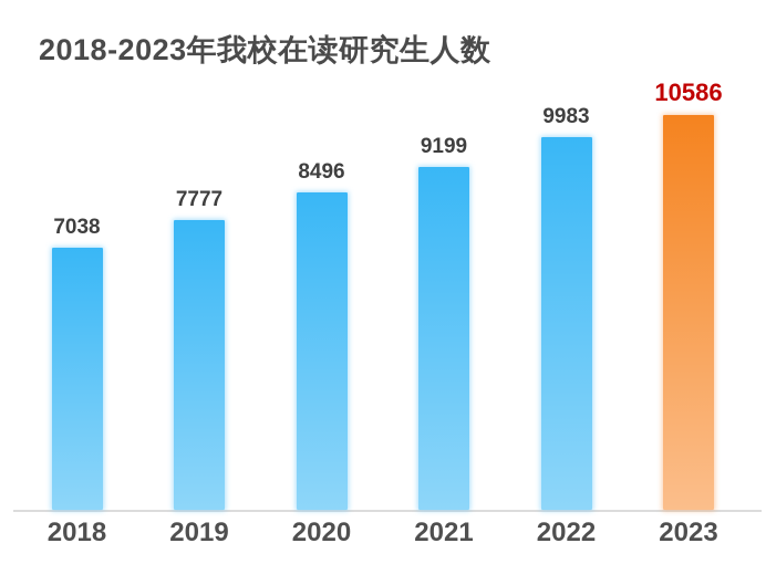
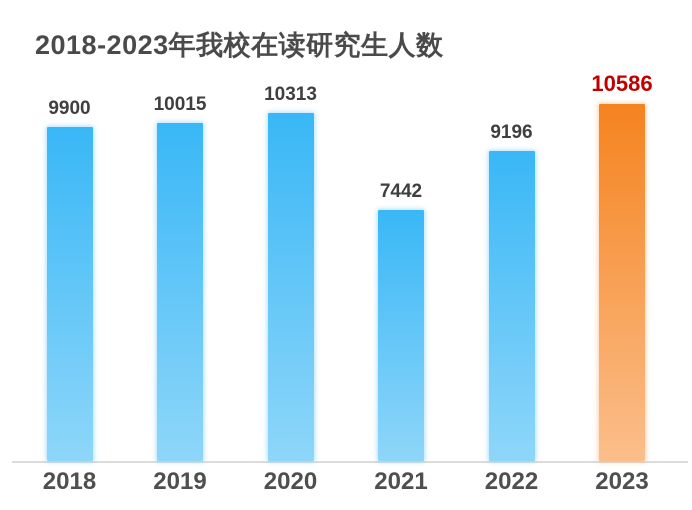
2018: 7038 -> 9900
2019: 7777 -> 10015
2020: 8496 -> 10313
2021: 9199 -> 7442
2022: 9983 -> 9196
